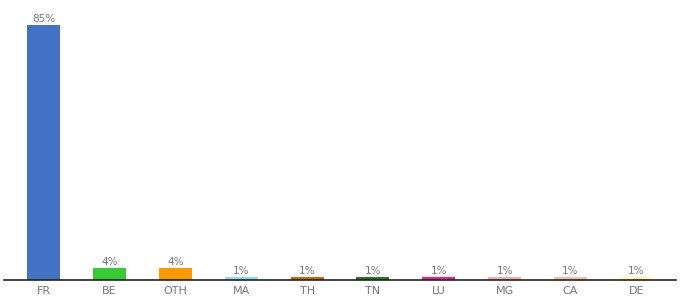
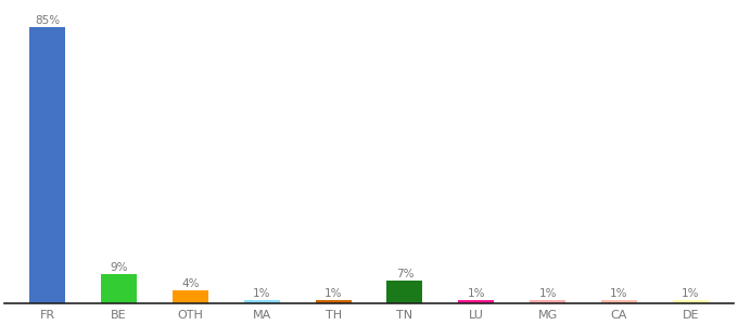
BE: 4% -> 9%
TN: 1% -> 7%
